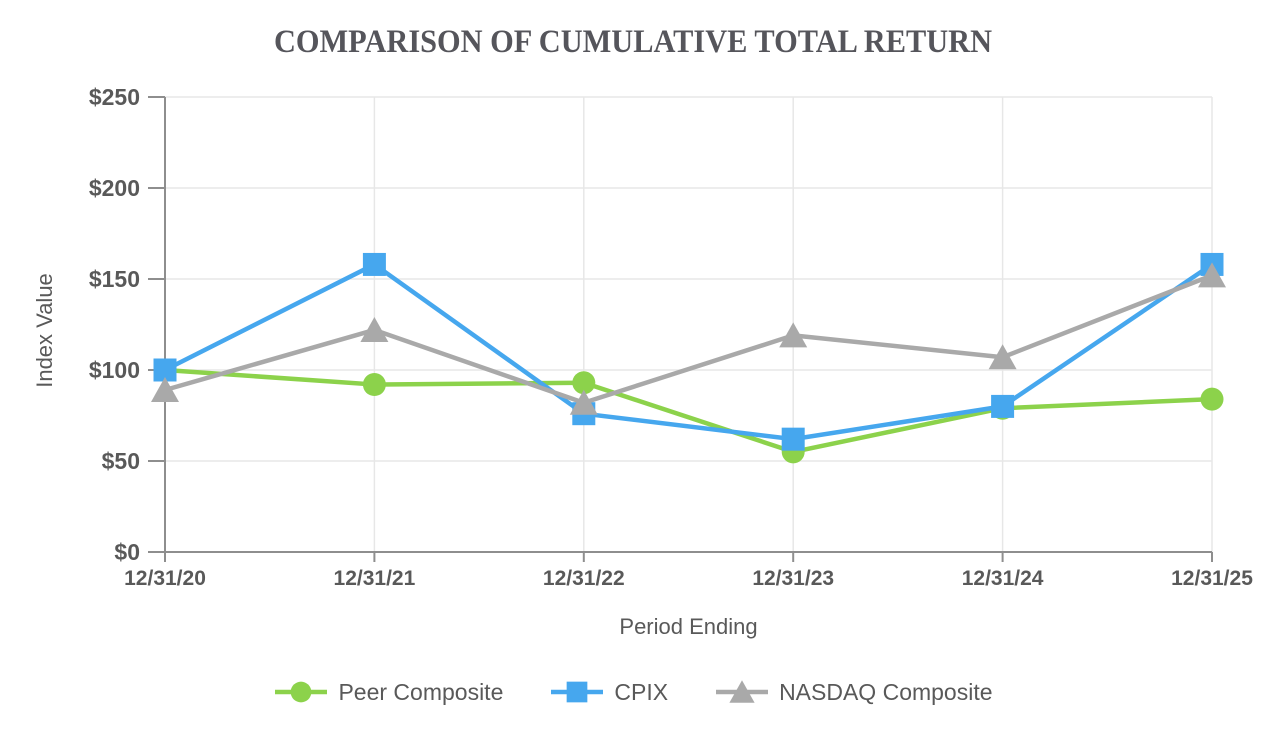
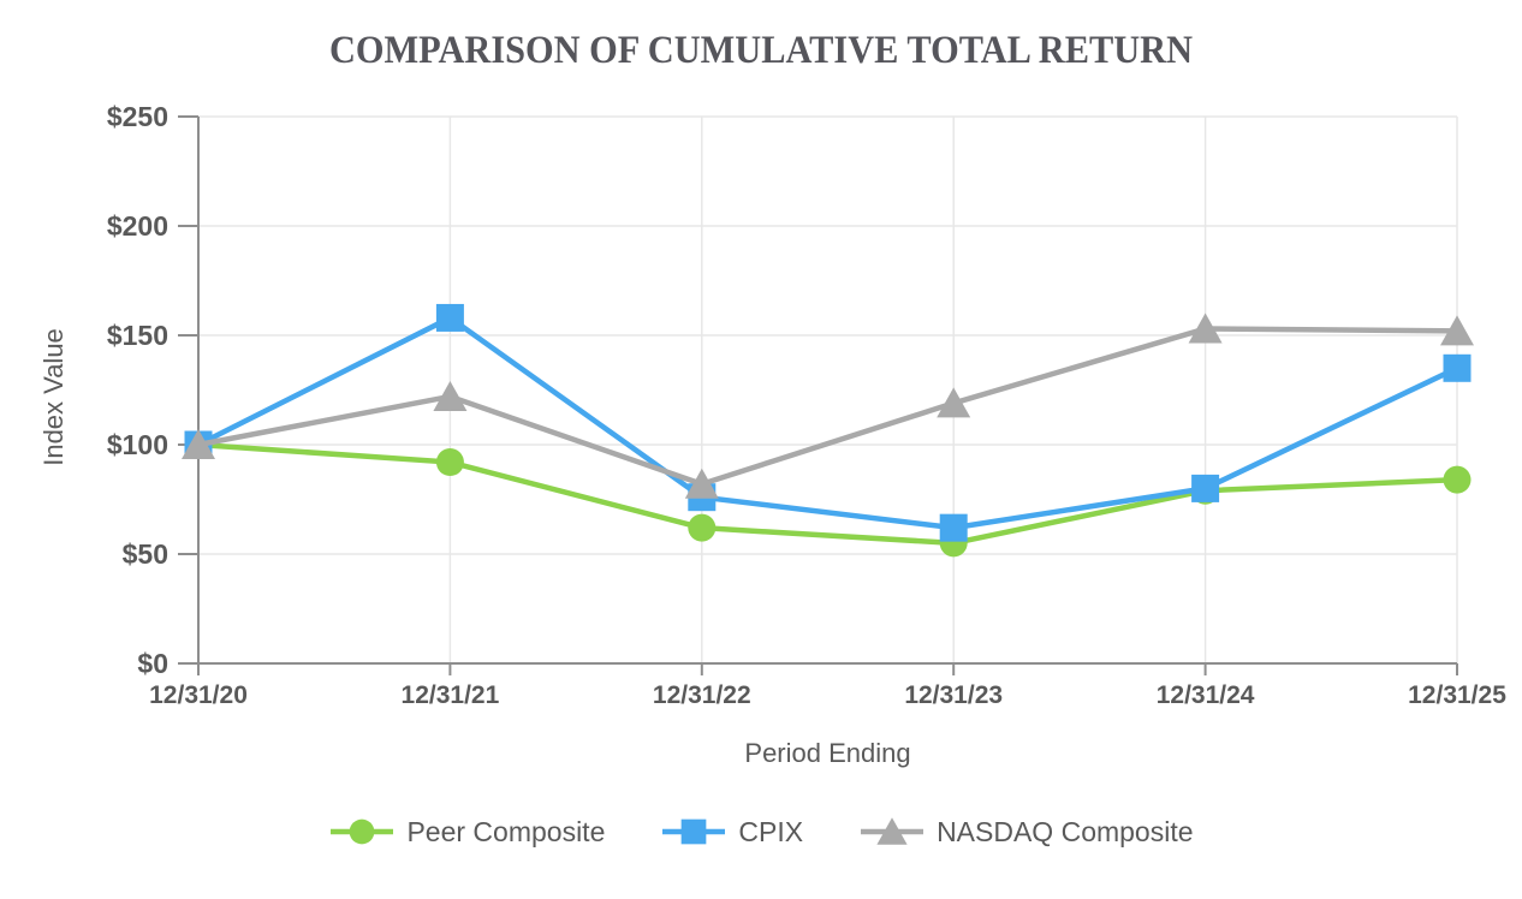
NASDAQ Composite/12/31/20: $89 -> $100
Peer Composite/12/31/22: $93 -> $62
NASDAQ Composite/12/31/24: $107 -> $153
CPIX/12/31/25: $158 -> $135
